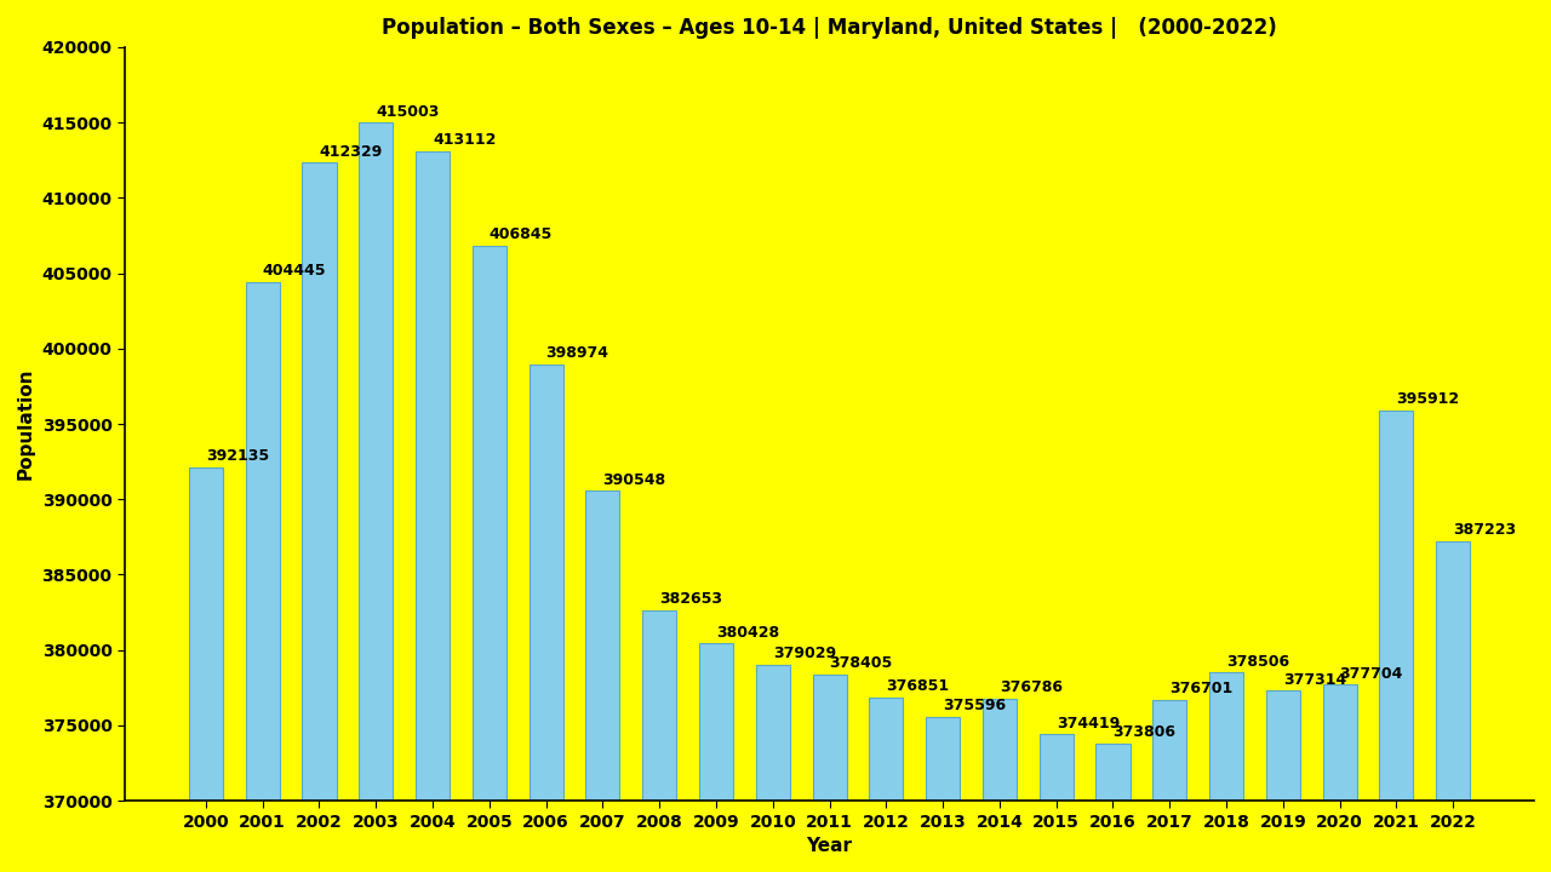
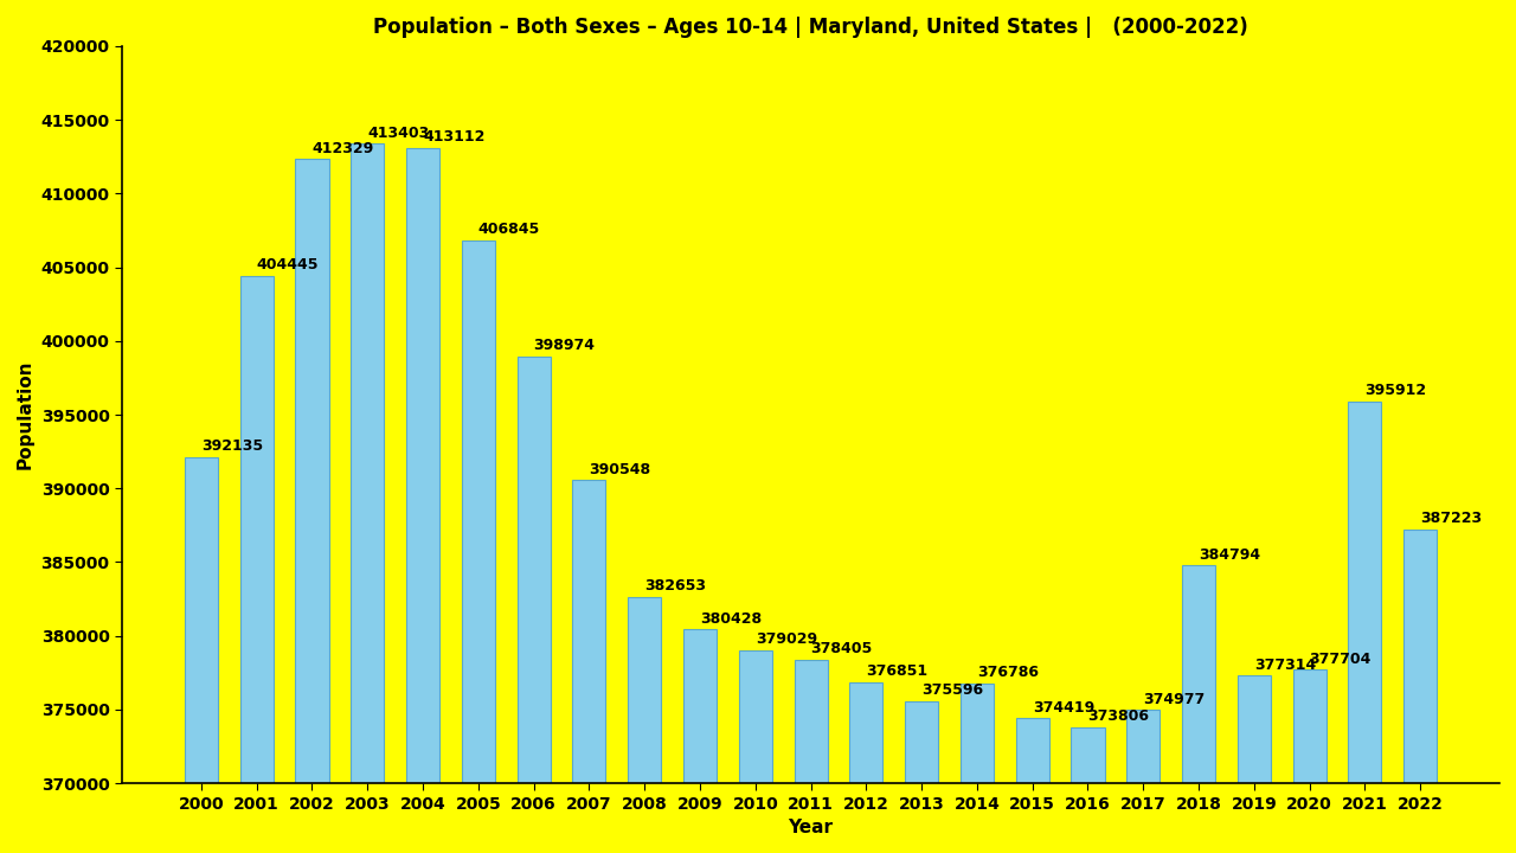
2003: 415003 -> 413403
2017: 376701 -> 374977
2018: 378506 -> 384794
